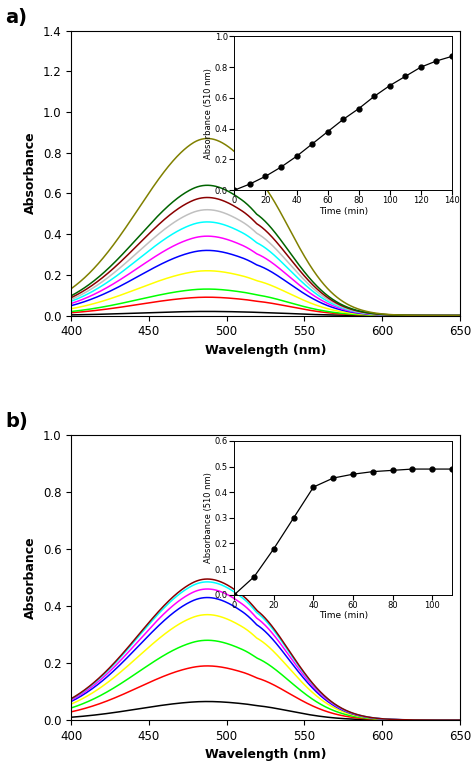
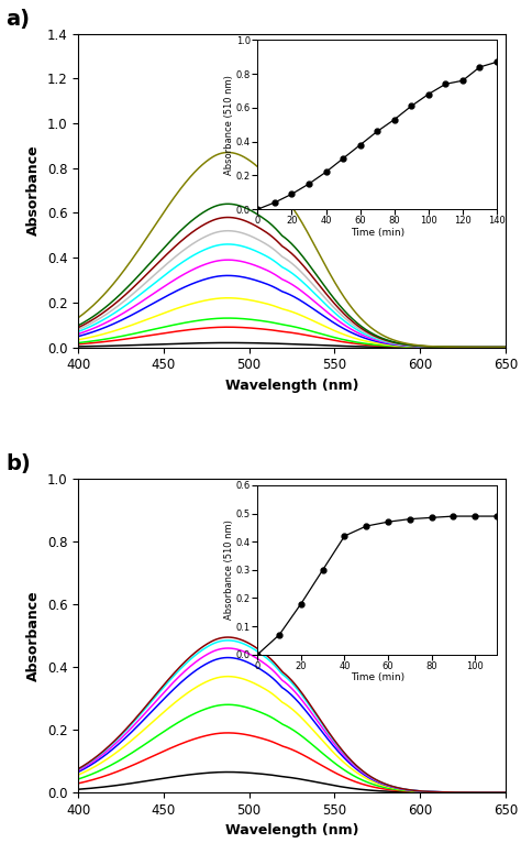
120: 0.80 -> 0.76
